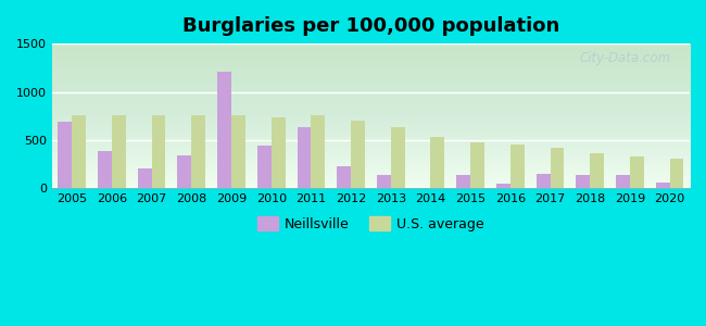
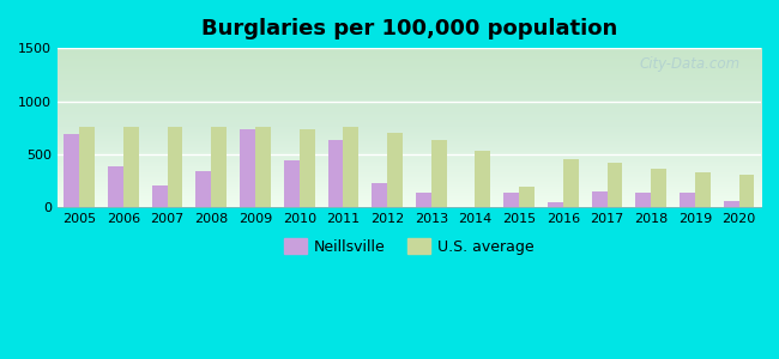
Neillsville/2009: 1210 -> 740
U.S. average/2015: 480 -> 200
